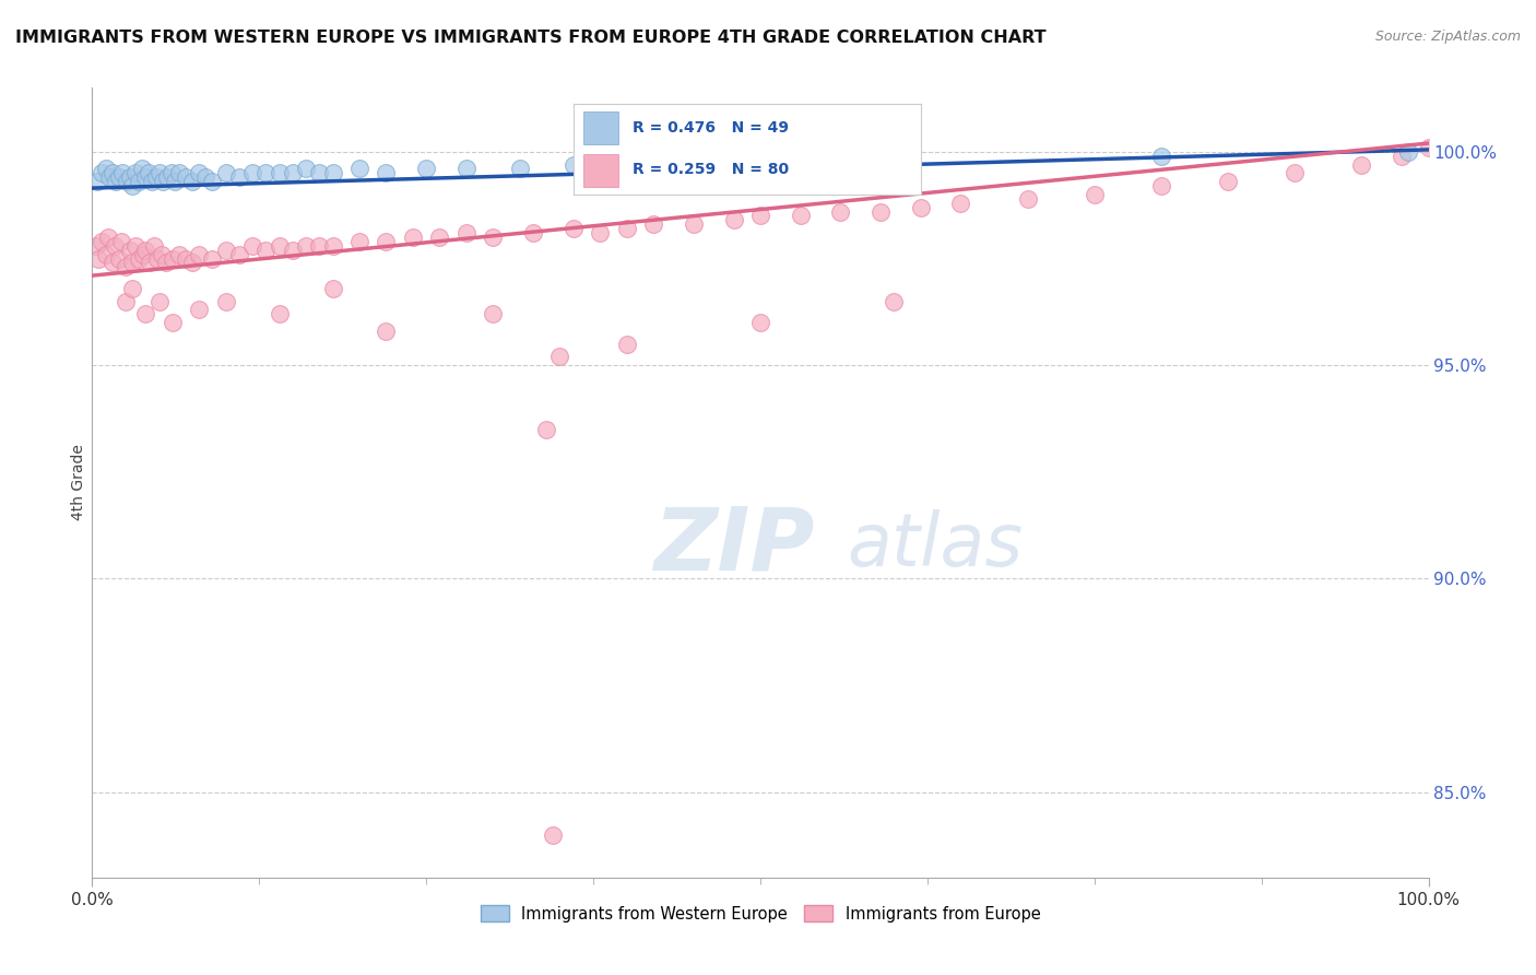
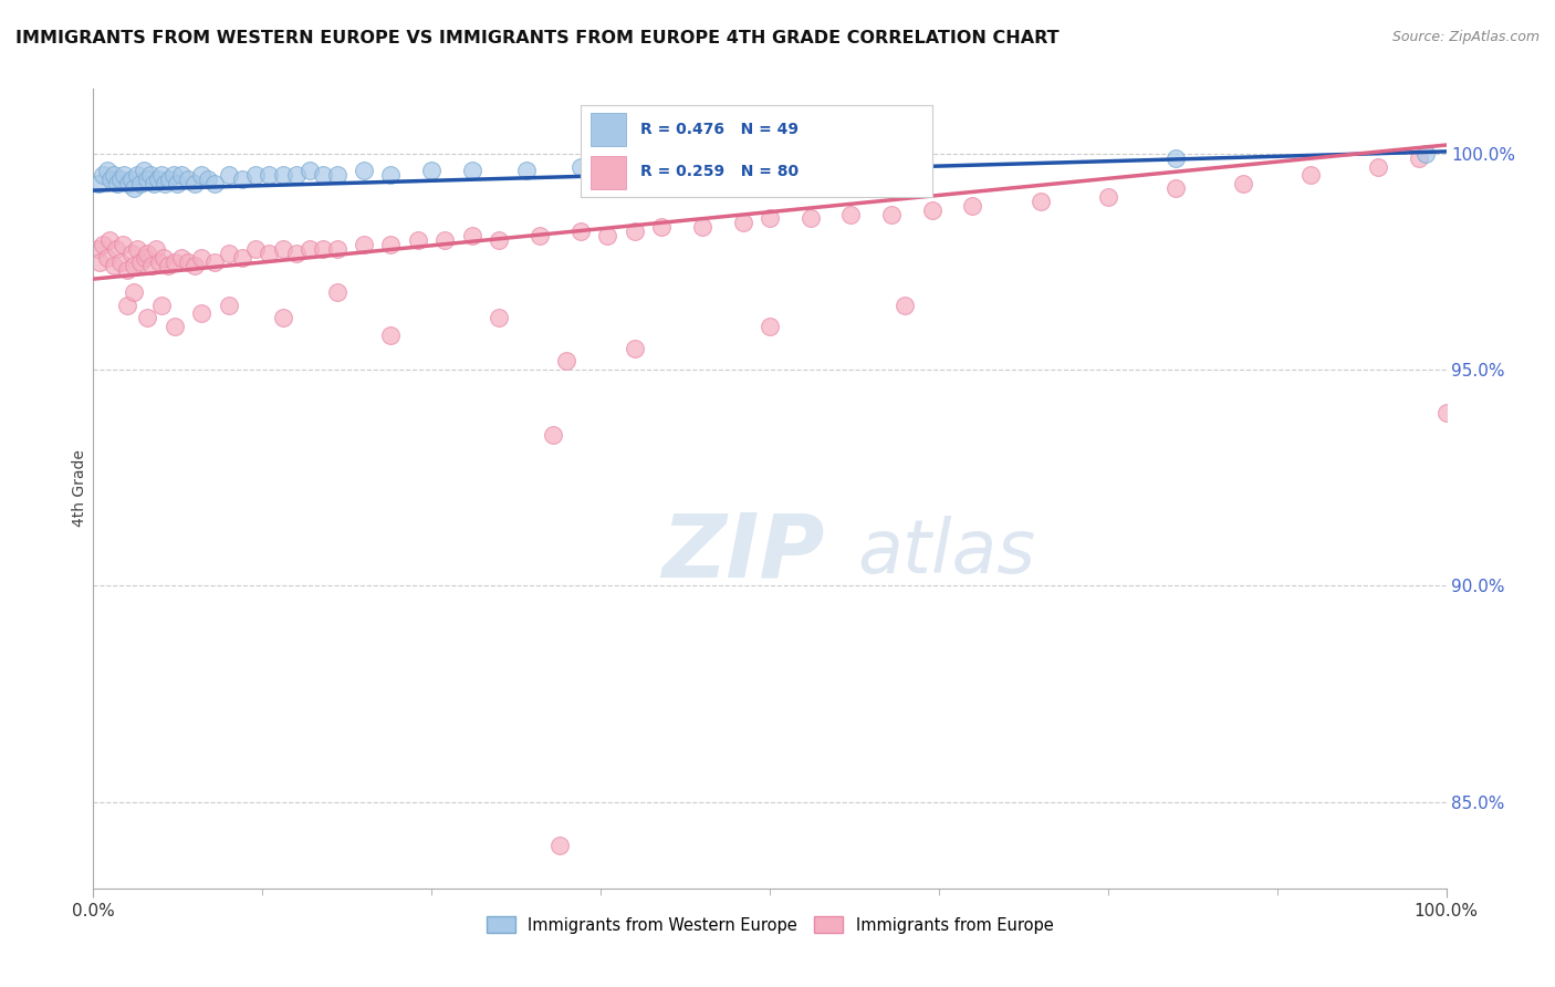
Immigrants from Europe/100.0%: 100.1% -> 94.0%
